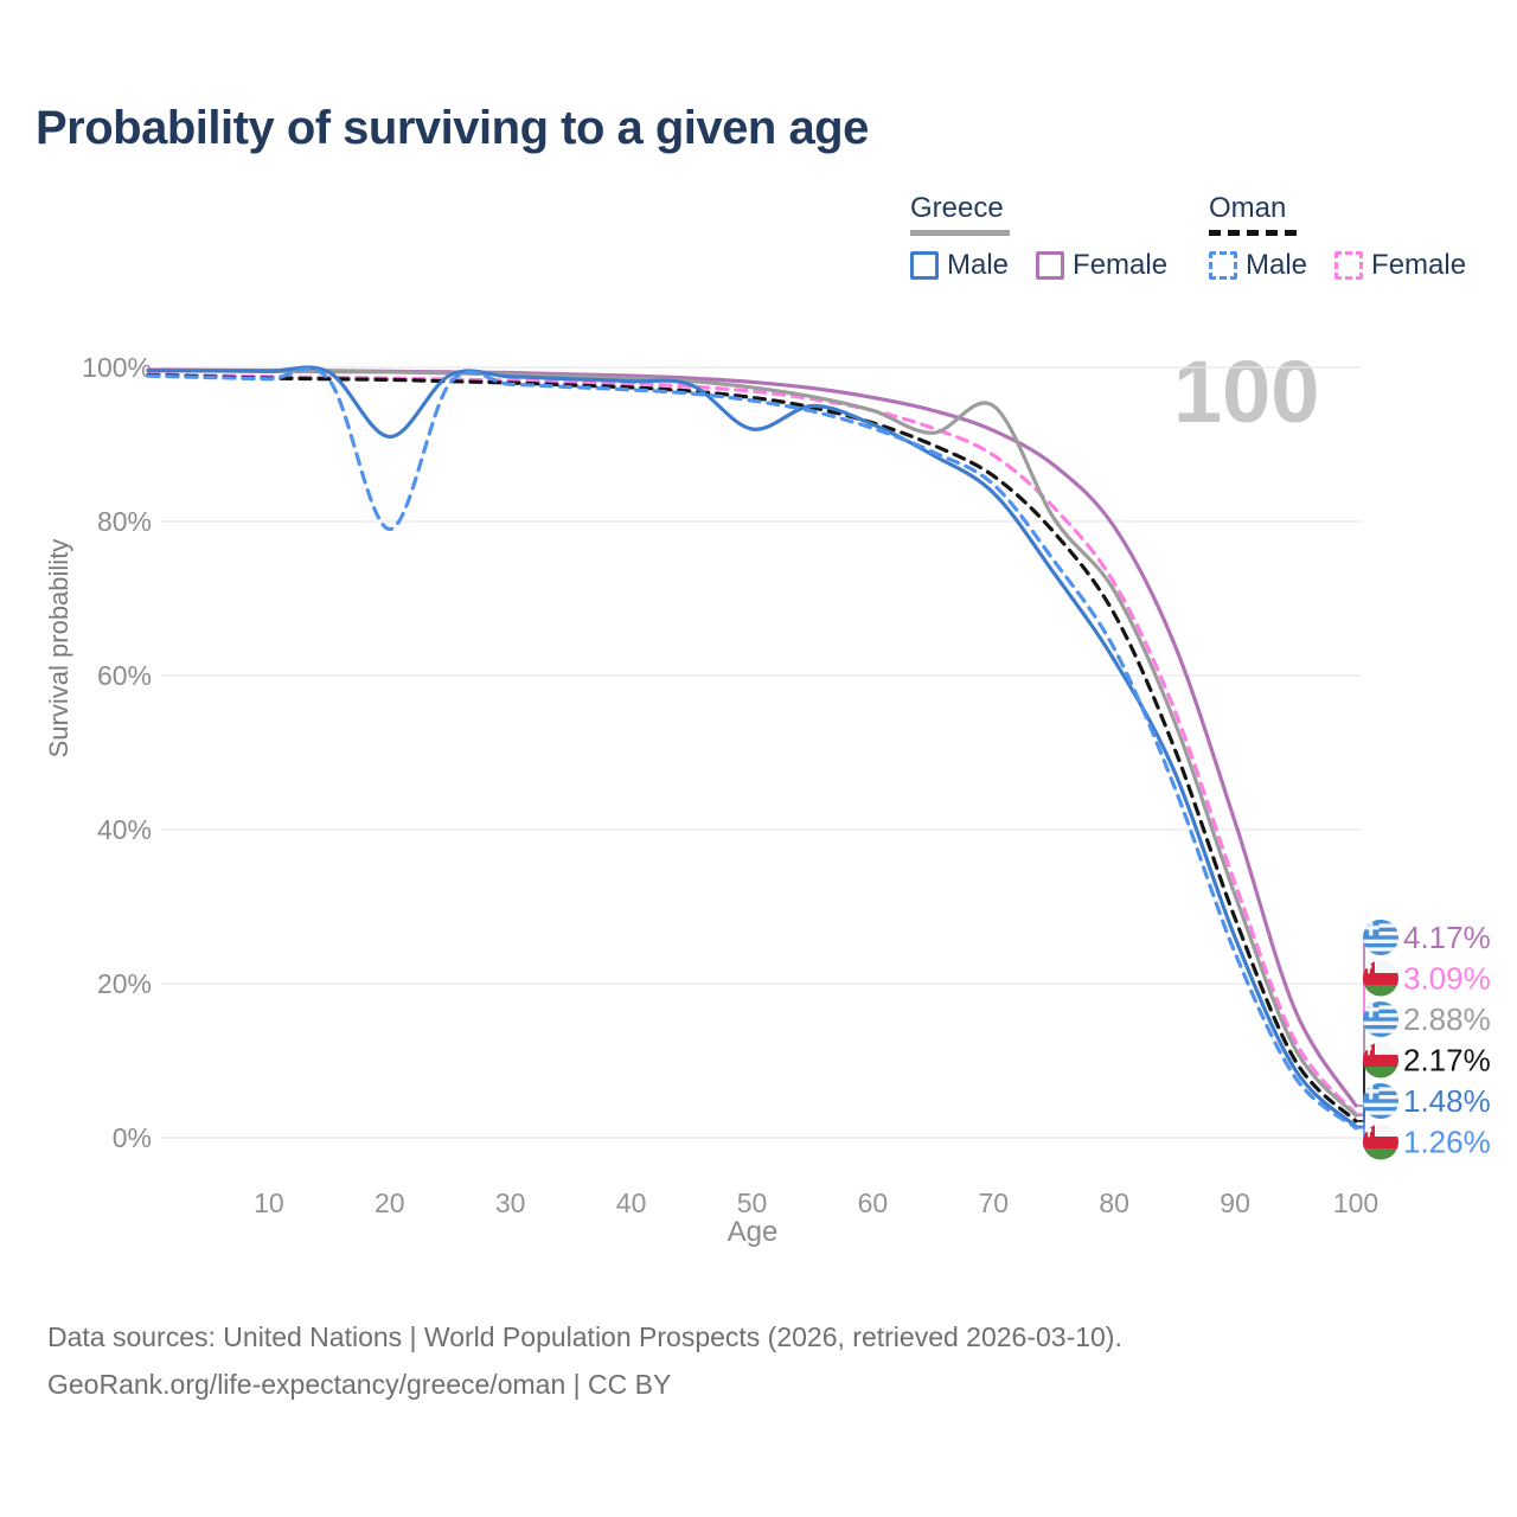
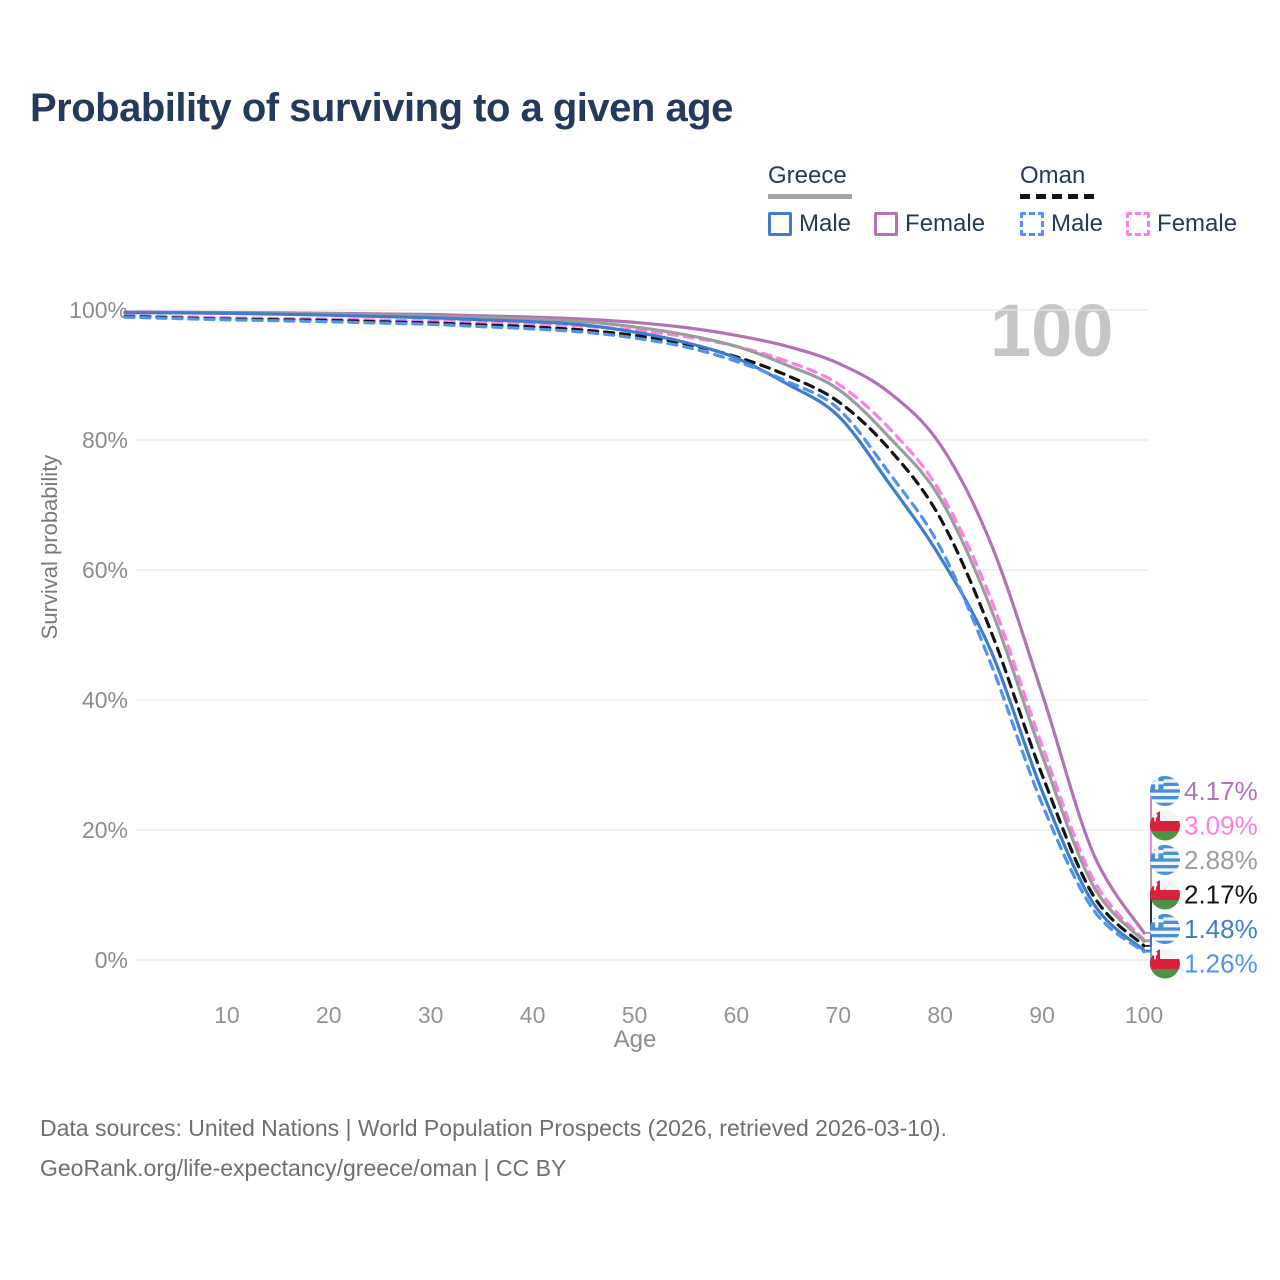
Greece Male/20: 91% -> 99%
Oman Male/20: 79% -> 98%
Greece Male/50: 92% -> 97%
Greece/70: 95% -> 88%
